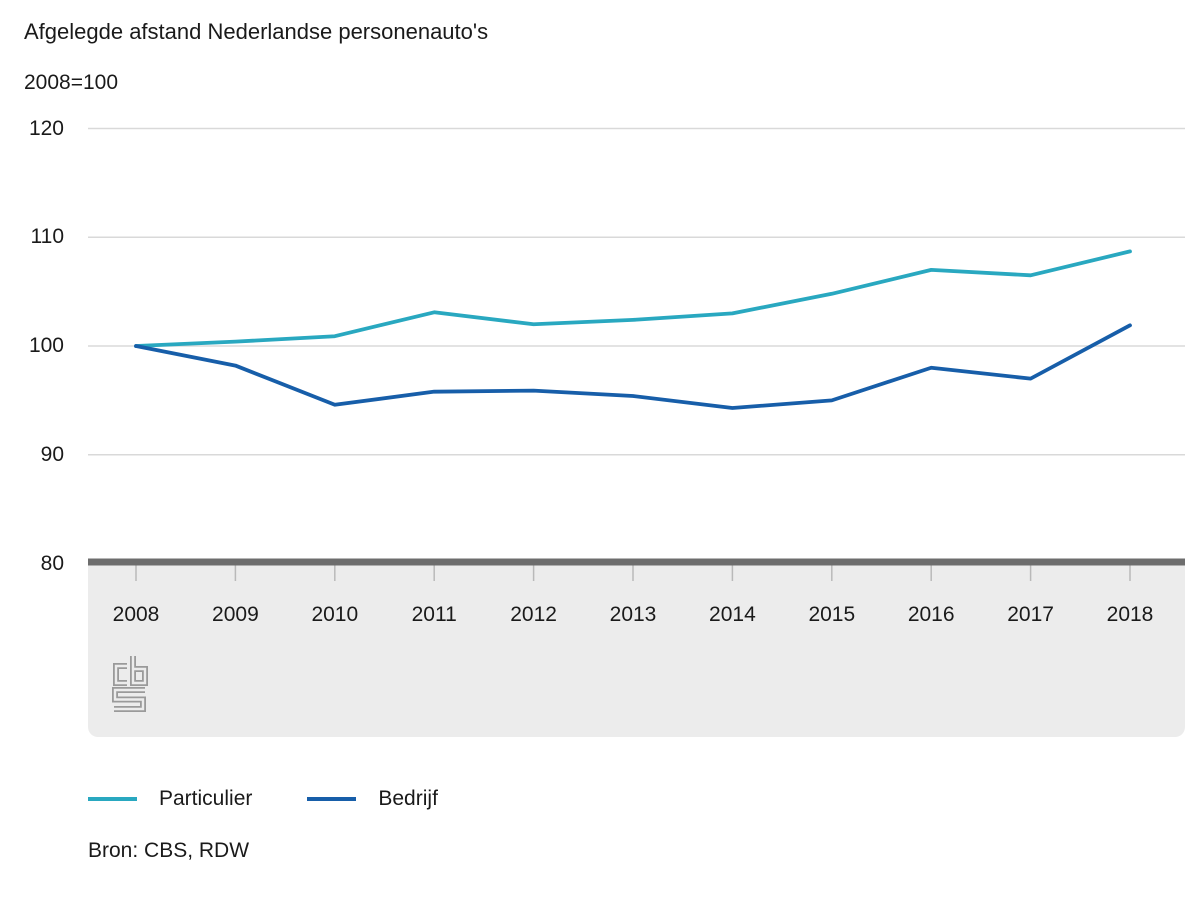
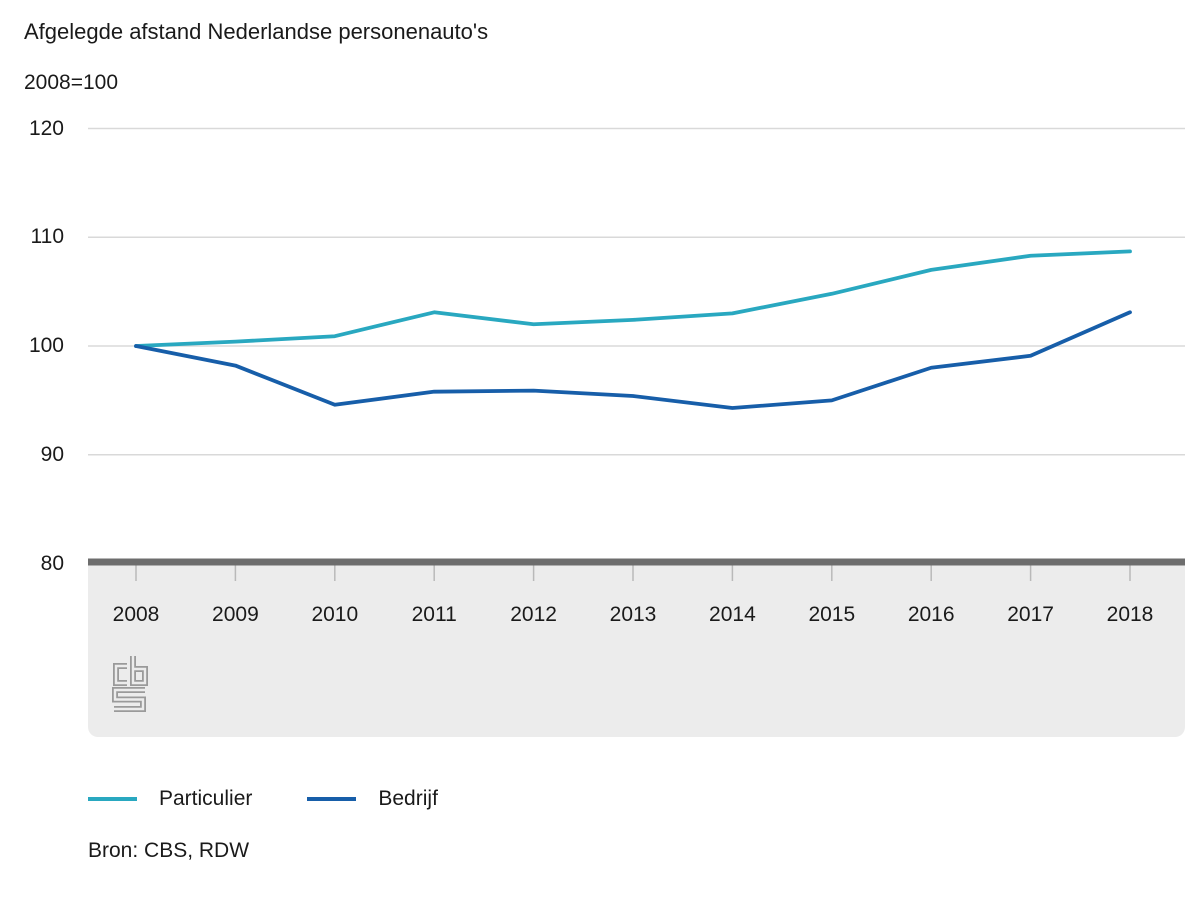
Particulier/2017: 106.5 -> 108.3
Bedrijf/2017: 97.0 -> 99.1
Bedrijf/2018: 101.9 -> 103.1
